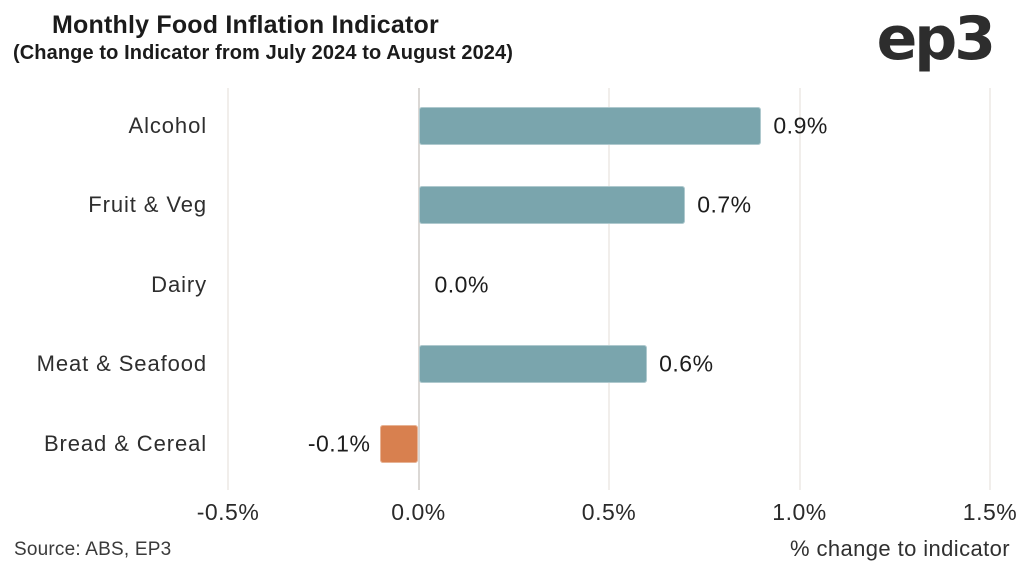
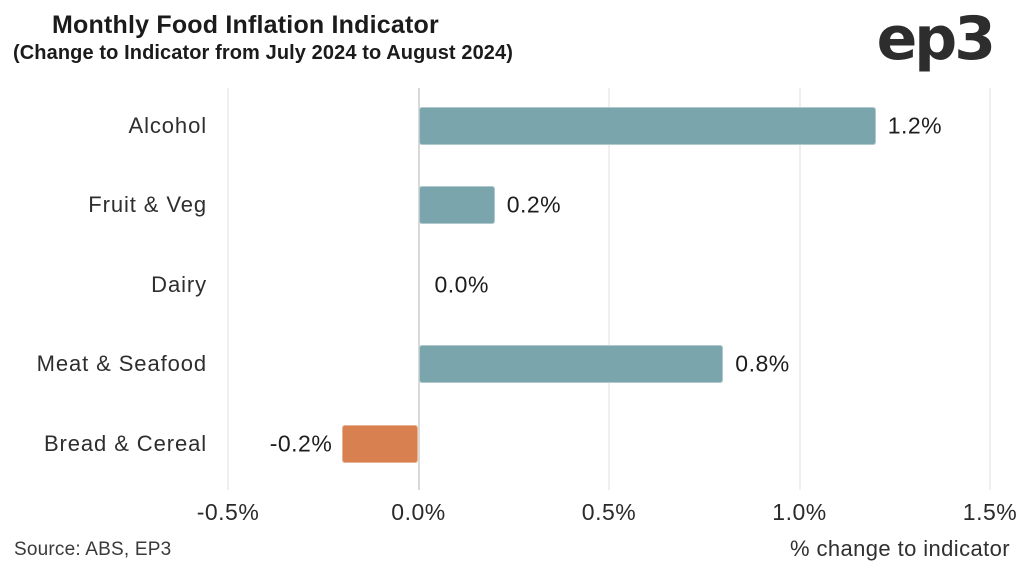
Alcohol: 0.9% -> 1.2%
Fruit & Veg: 0.7% -> 0.2%
Meat & Seafood: 0.6% -> 0.8%
Bread & Cereal: -0.1% -> -0.2%
